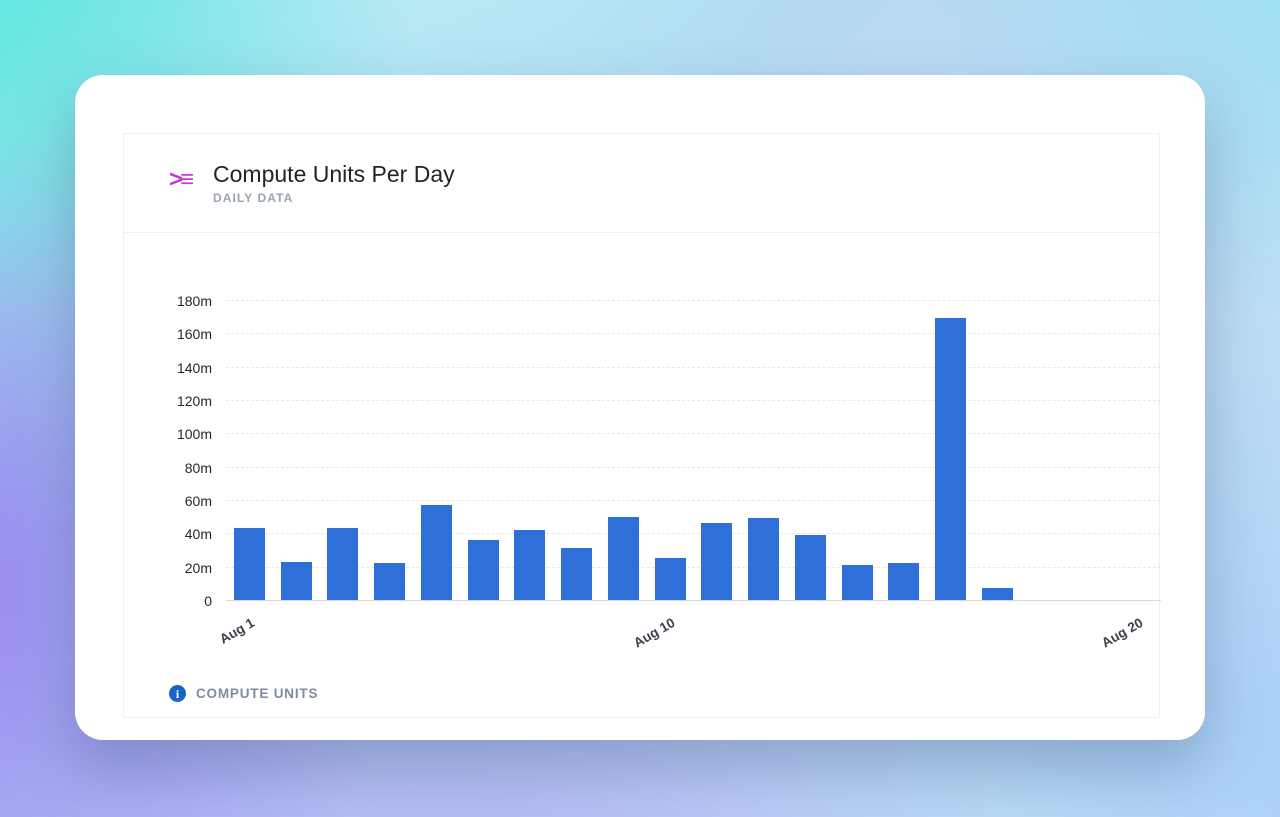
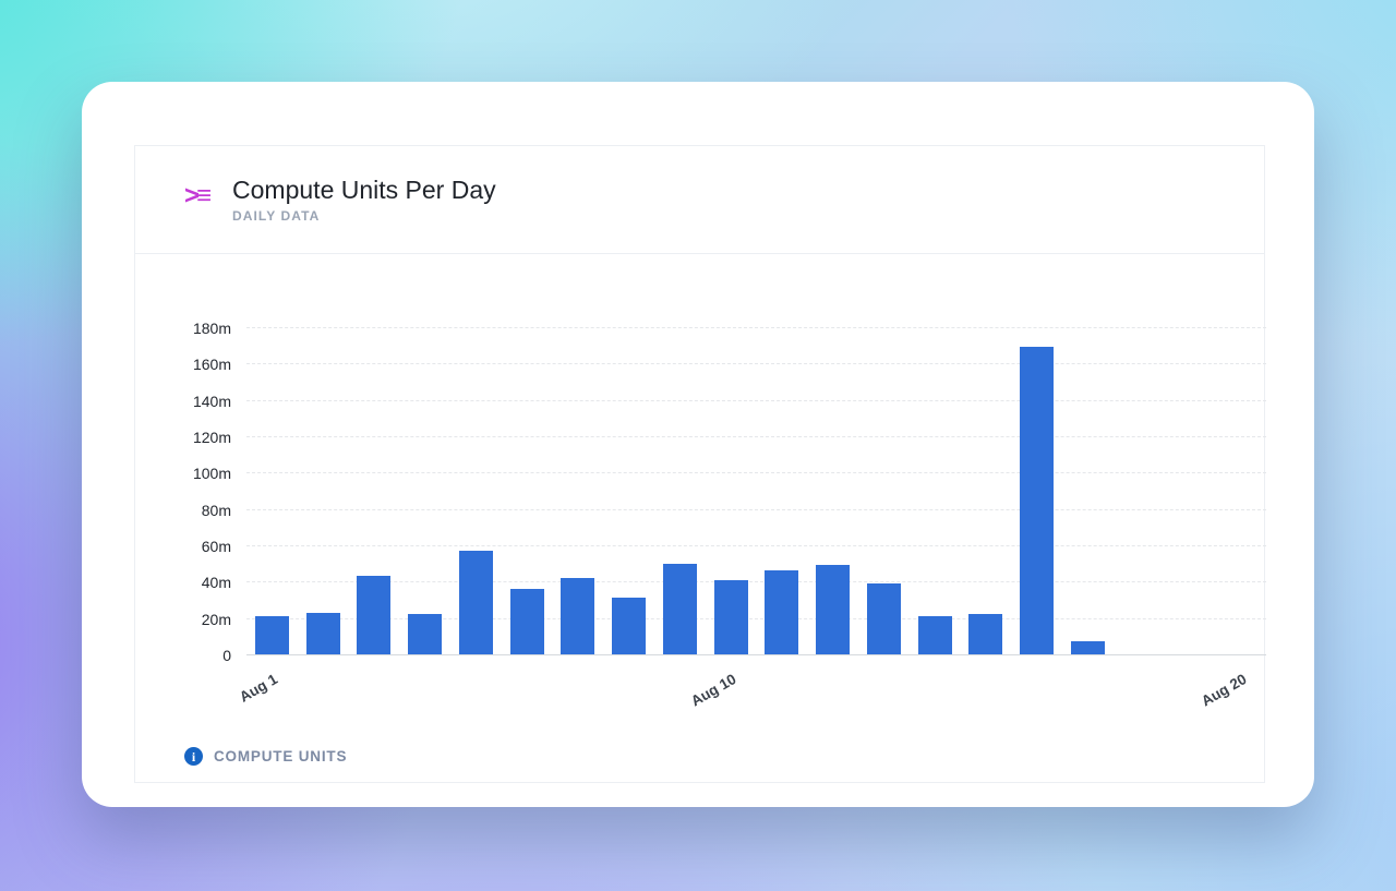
Aug 1: 43m -> 21m
Aug 10: 25m -> 41m
